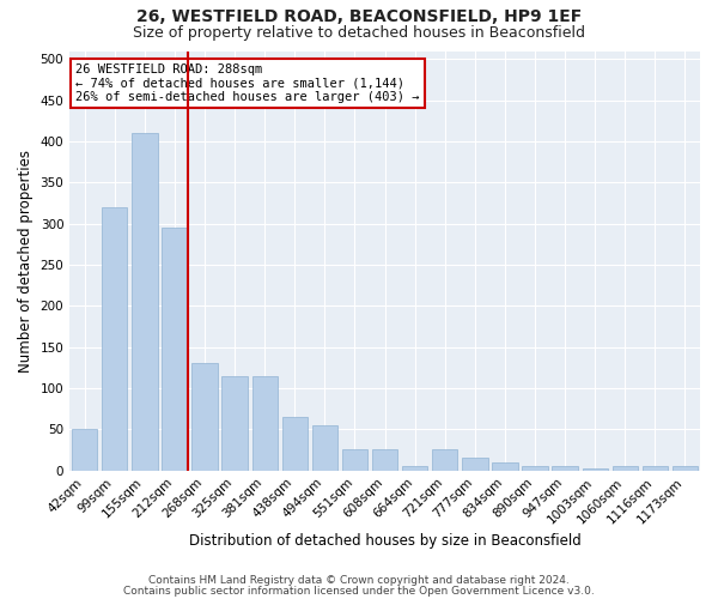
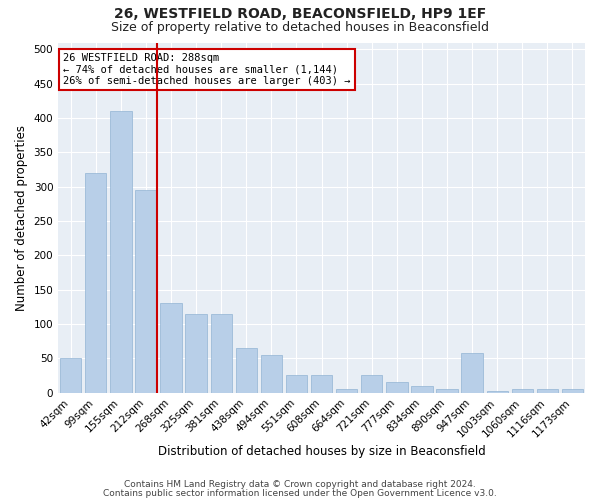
947sqm: 5 -> 58
